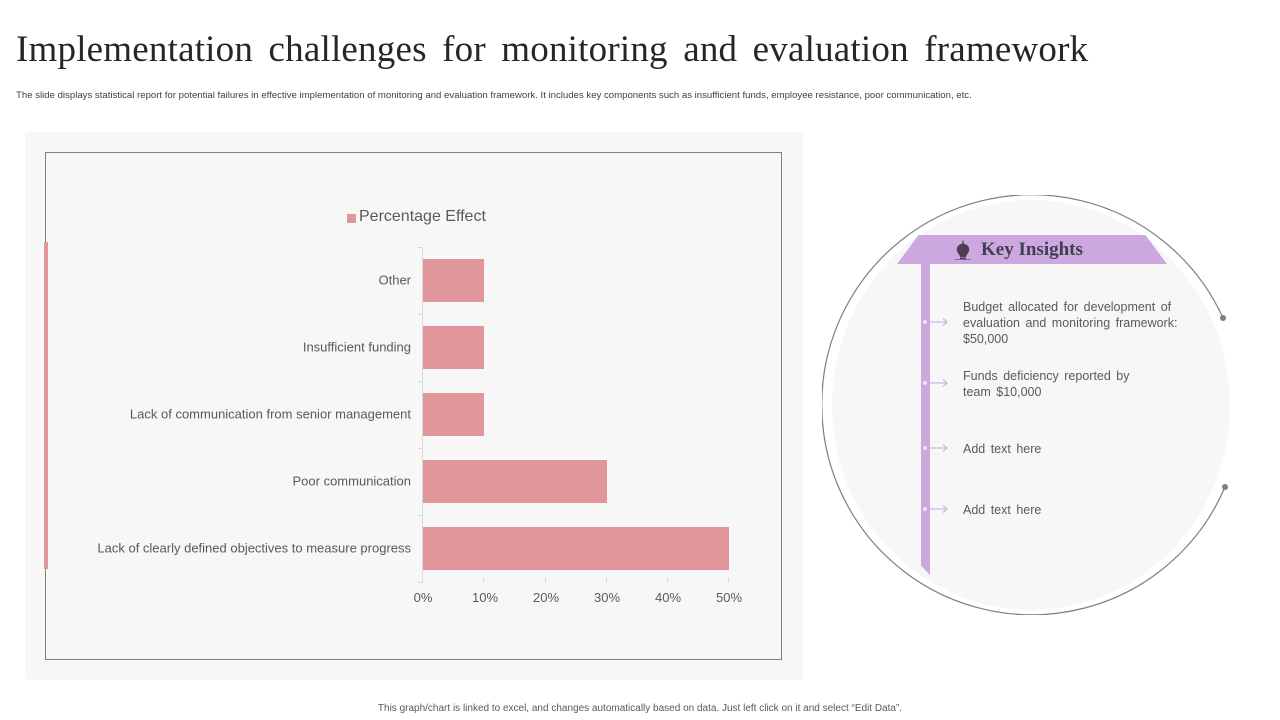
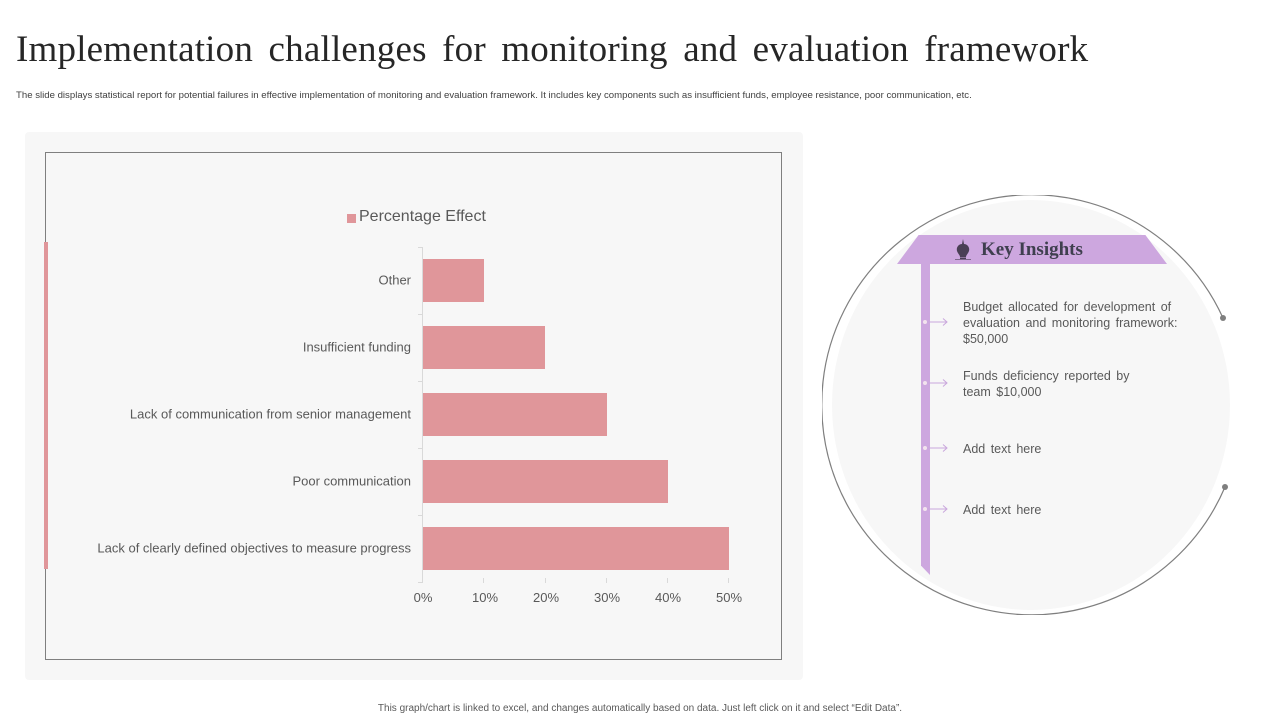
Insufficient funding: 10% -> 20%
Lack of communication from senior management: 10% -> 30%
Poor communication: 30% -> 40%
